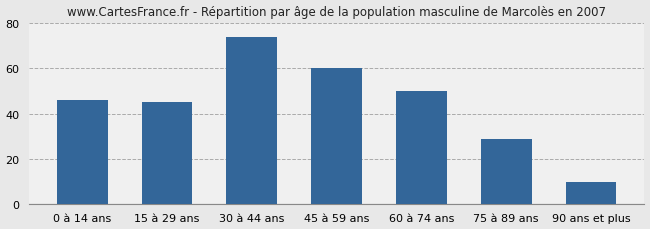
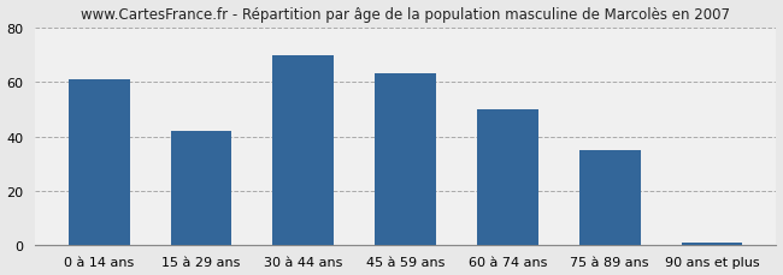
0 à 14 ans: 46 -> 61
15 à 29 ans: 45 -> 42
30 à 44 ans: 74 -> 70
45 à 59 ans: 60 -> 63
75 à 89 ans: 29 -> 35
90 ans et plus: 10 -> 1
